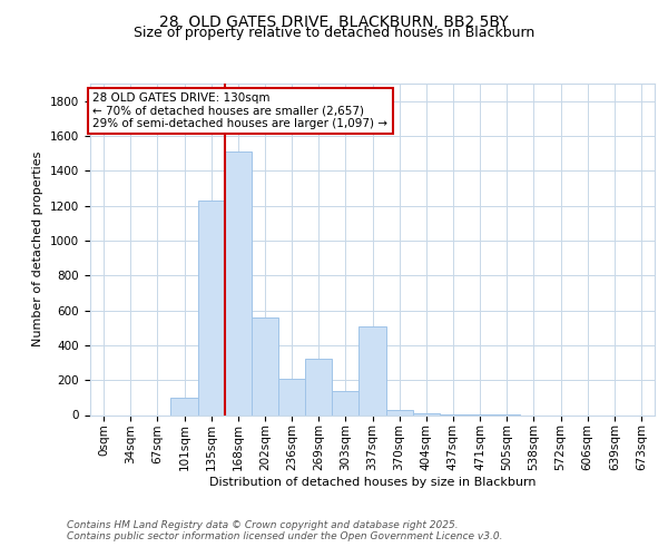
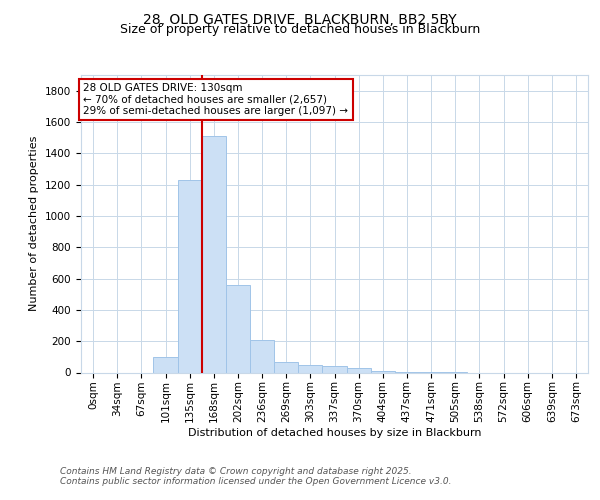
269sqm: 320 -> 60
303sqm: 140 -> 50
337sqm: 510 -> 40
